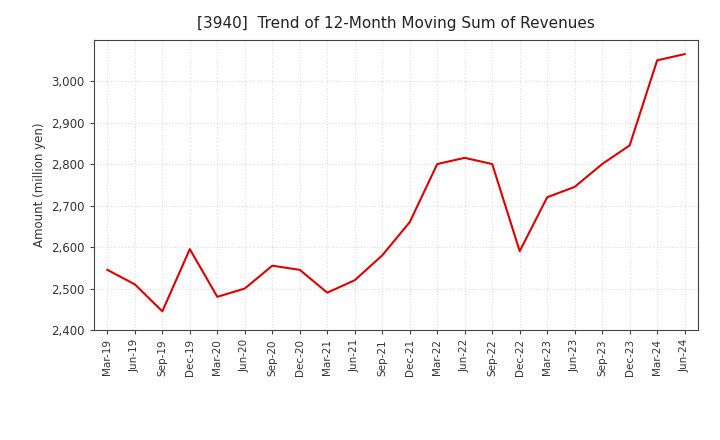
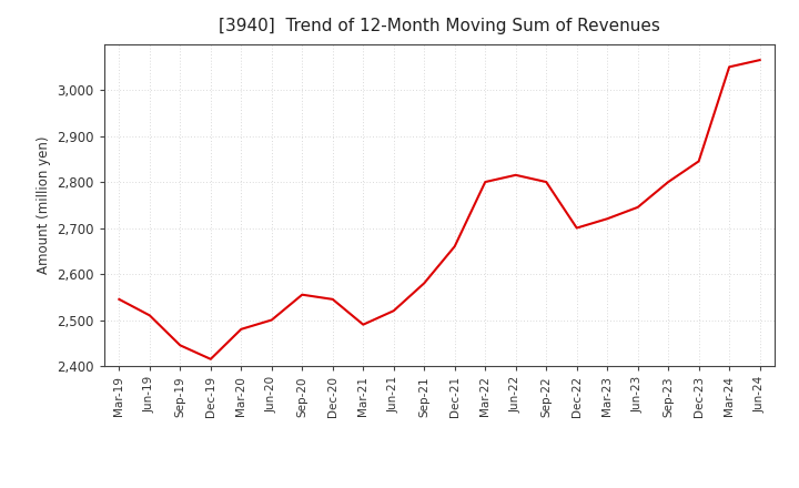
Dec-19: 2,595 -> 2,415
Dec-22: 2,590 -> 2,700
